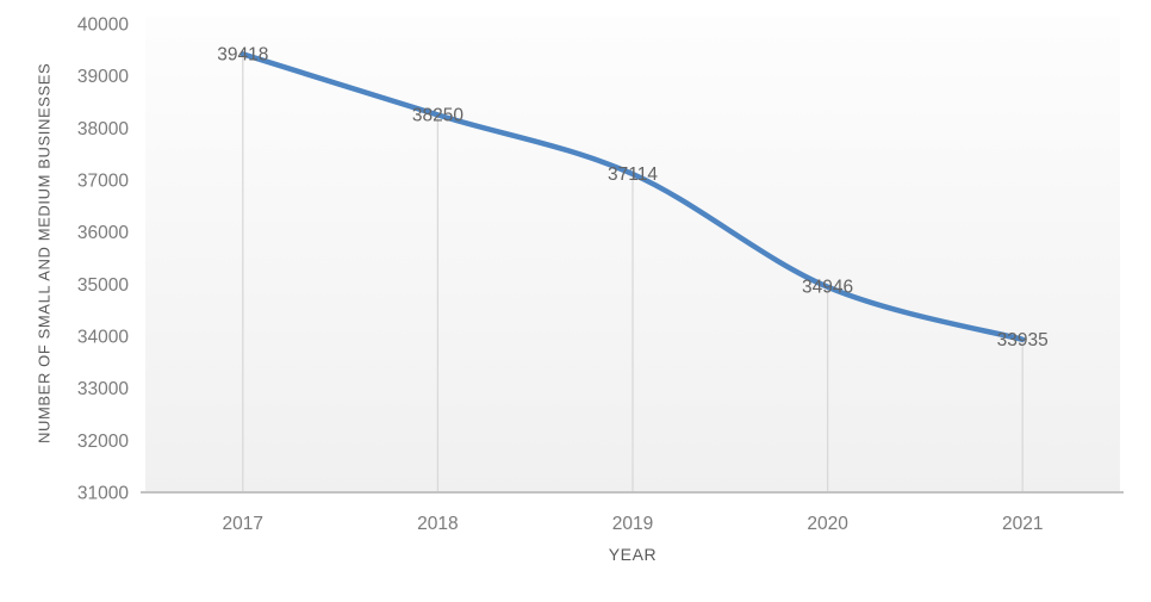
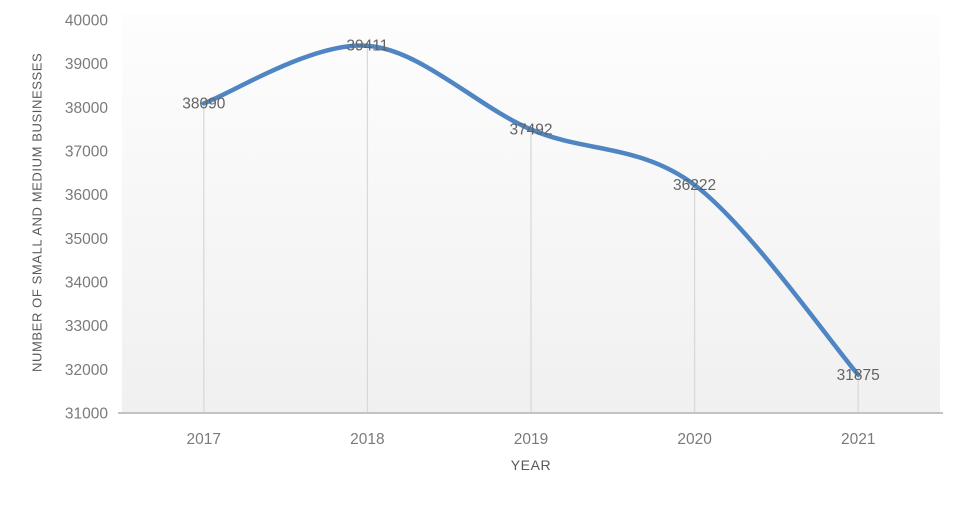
2017: 39418 -> 38090
2018: 38250 -> 39411
2019: 37114 -> 37492
2020: 34946 -> 36222
2021: 33935 -> 31875
